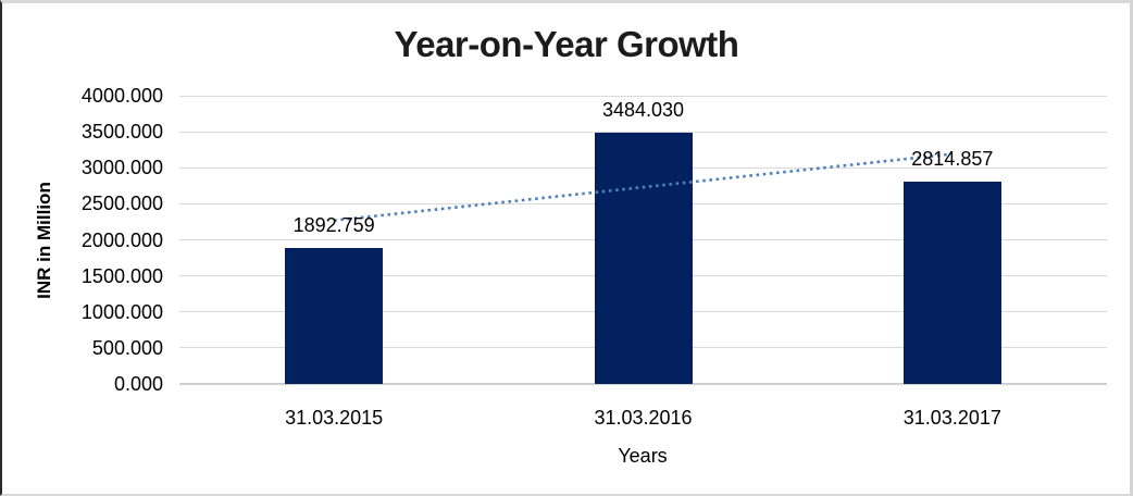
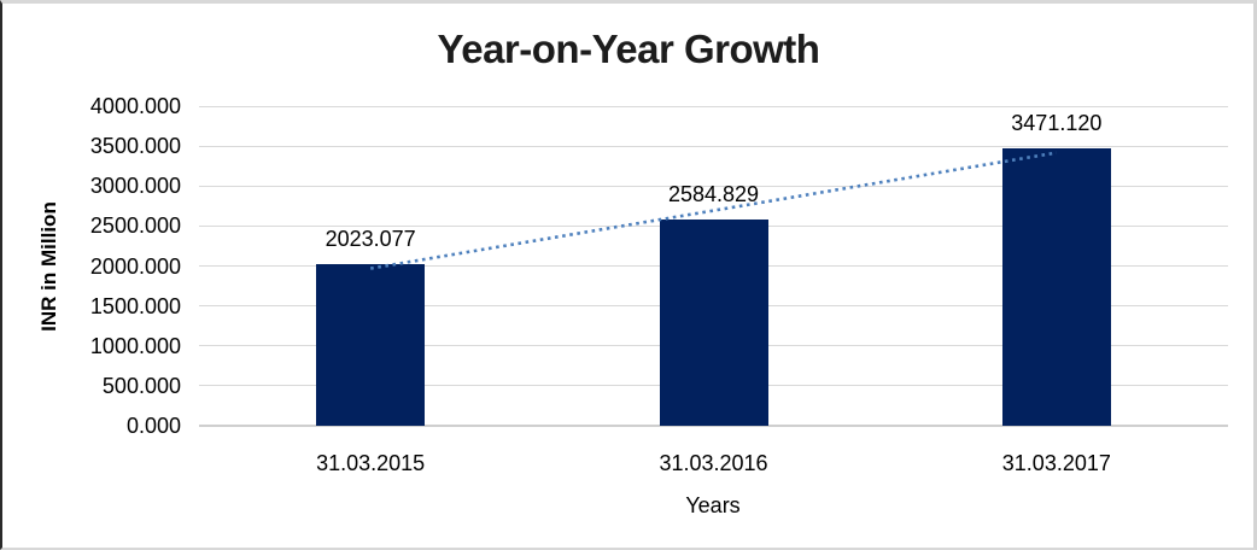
31.03.2015: 1892.759 -> 2023.077
31.03.2016: 3484.030 -> 2584.829
31.03.2017: 2814.857 -> 3471.120
